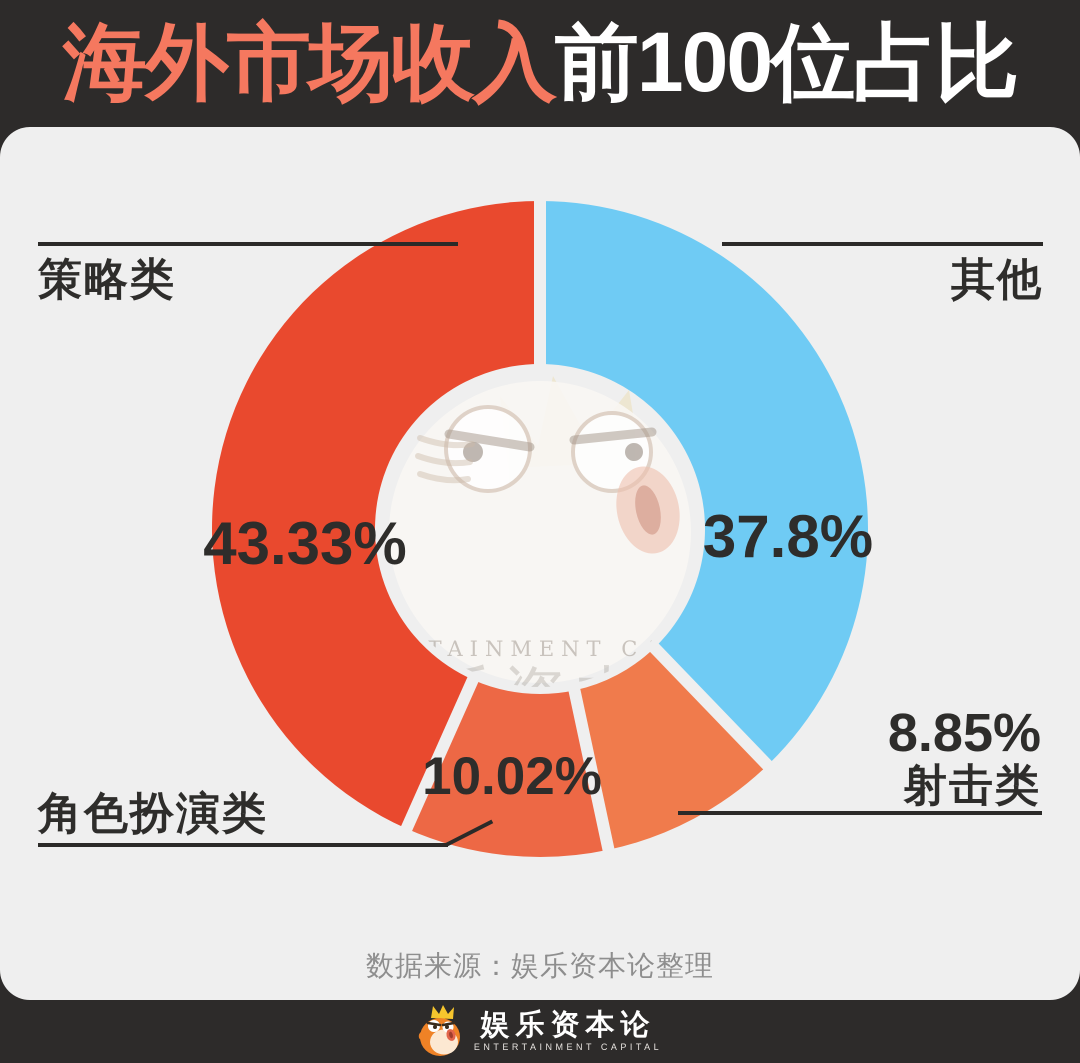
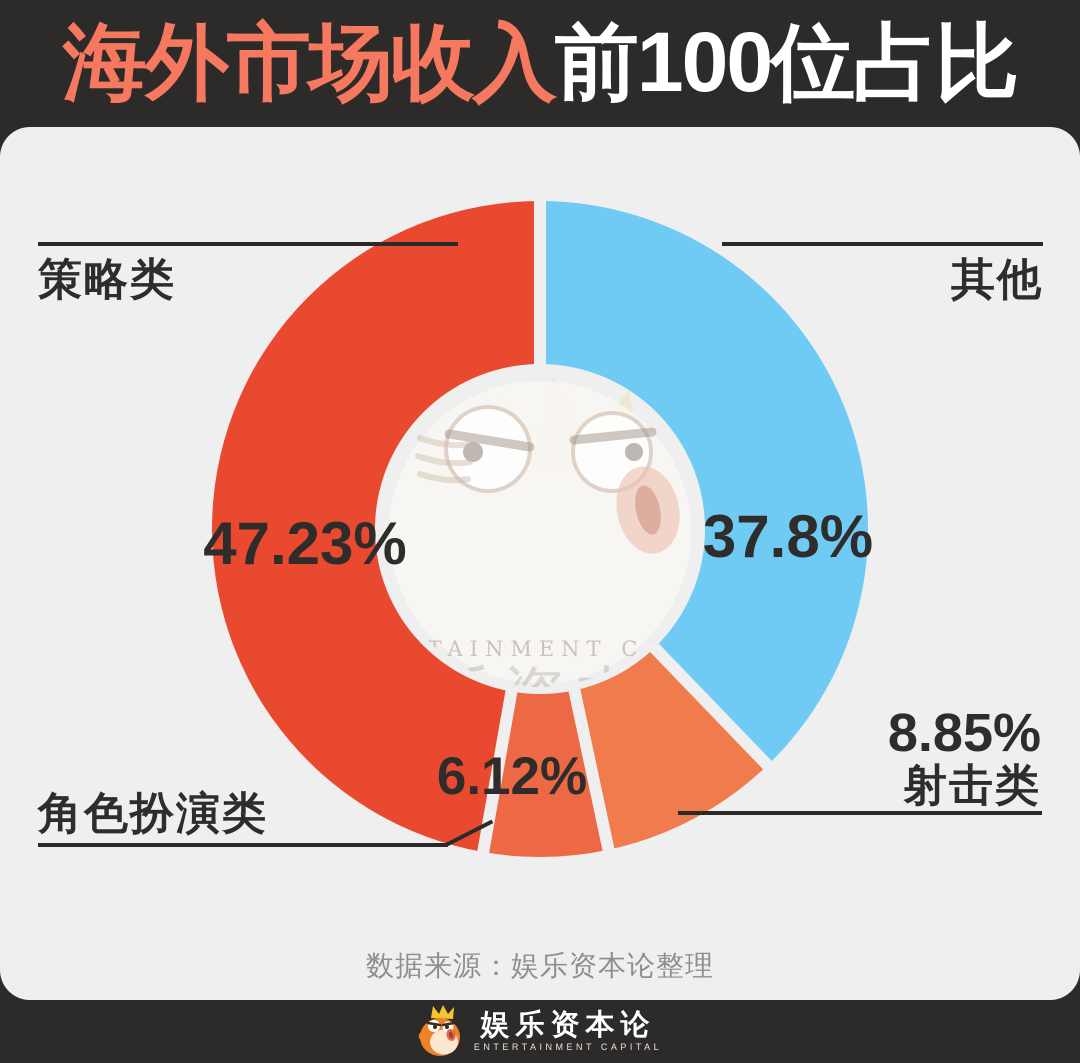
角色扮演类: 10.02% -> 6.12%
策略类: 43.33% -> 47.23%
